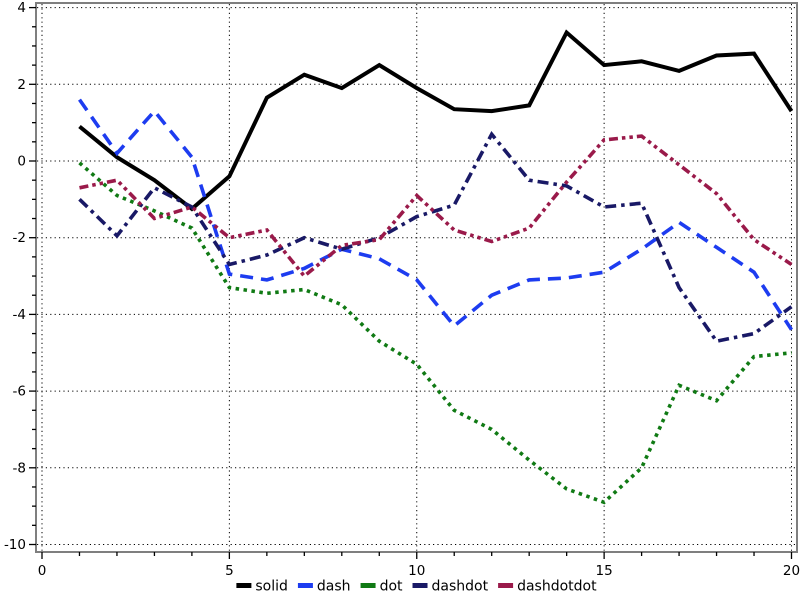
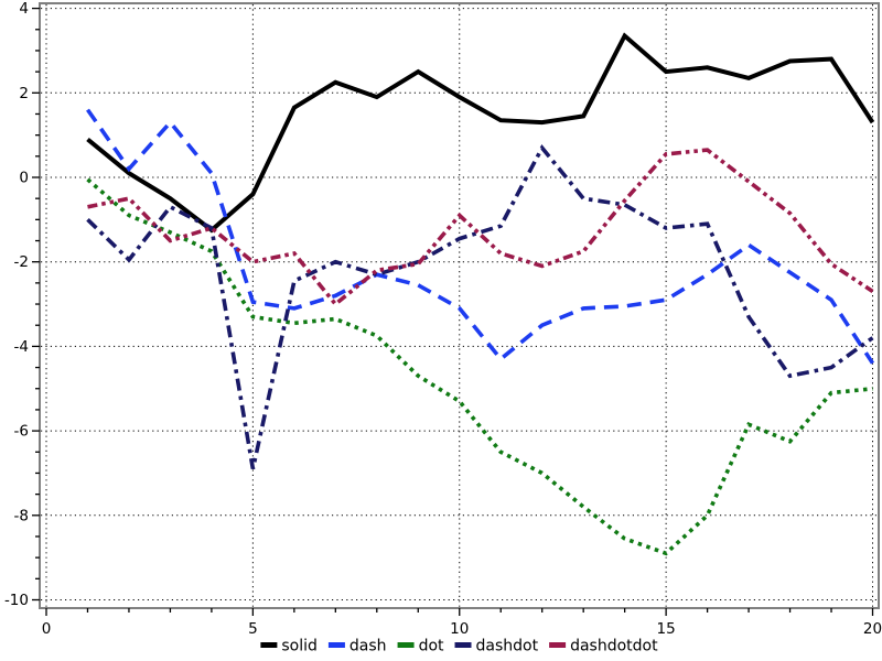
dashdot/5: -2.7 -> -6.9
